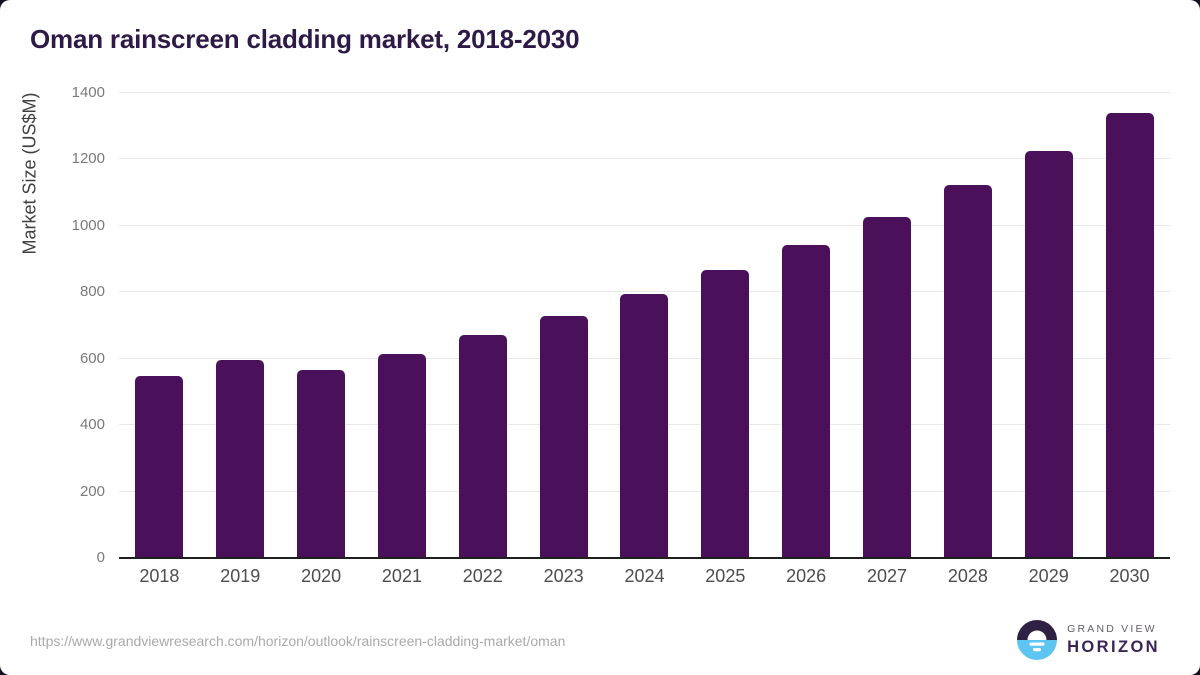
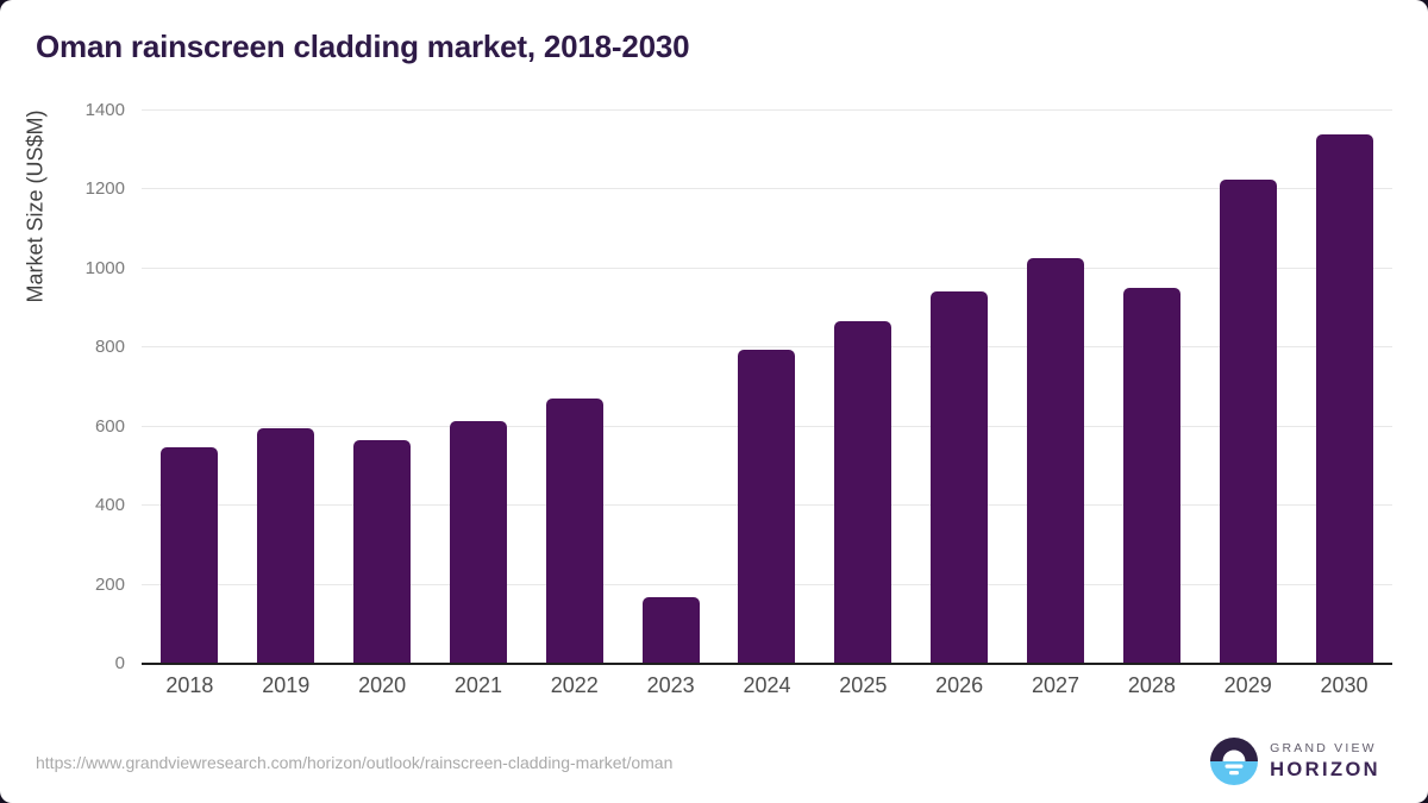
2023: 730 -> 170
2028: 1120 -> 950
